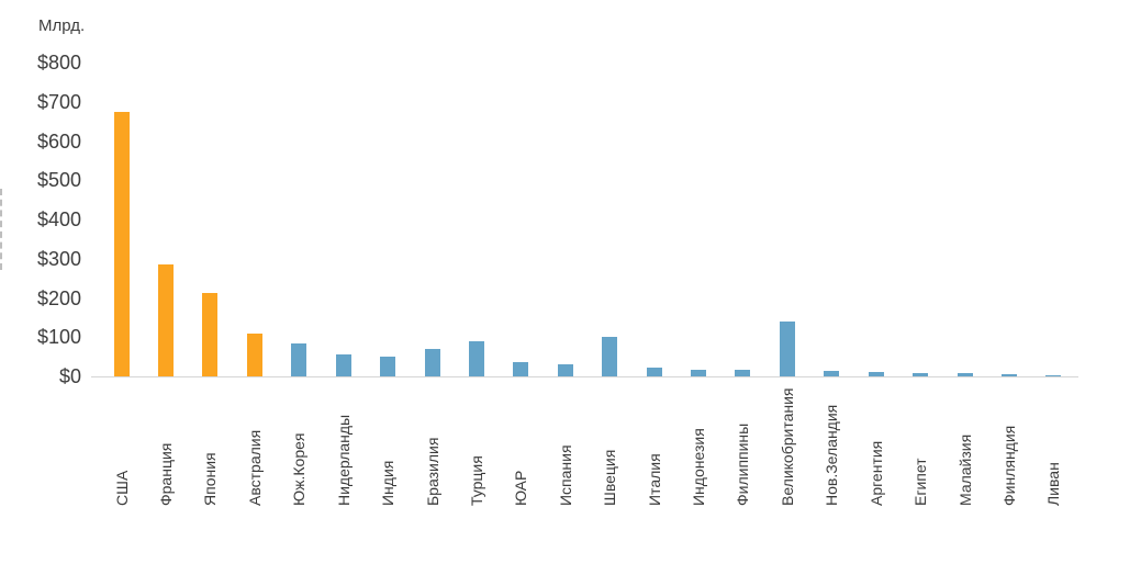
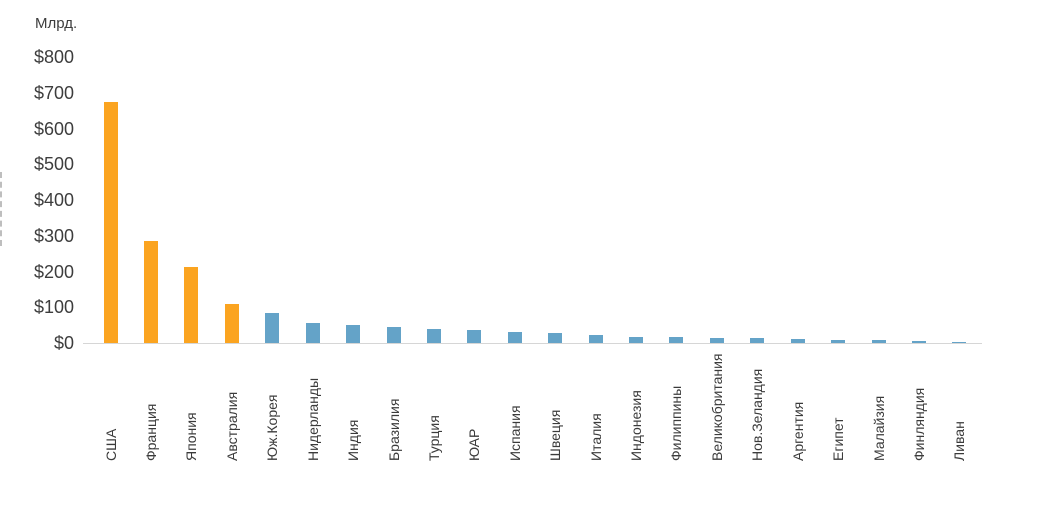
Бразилия: $70 -> $40
Турция: $90 -> $40
Швеция: $100 -> $30
Великобритания: $140 -> $20
